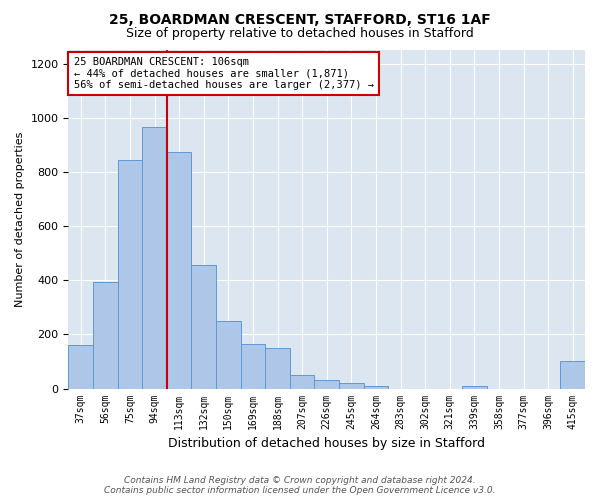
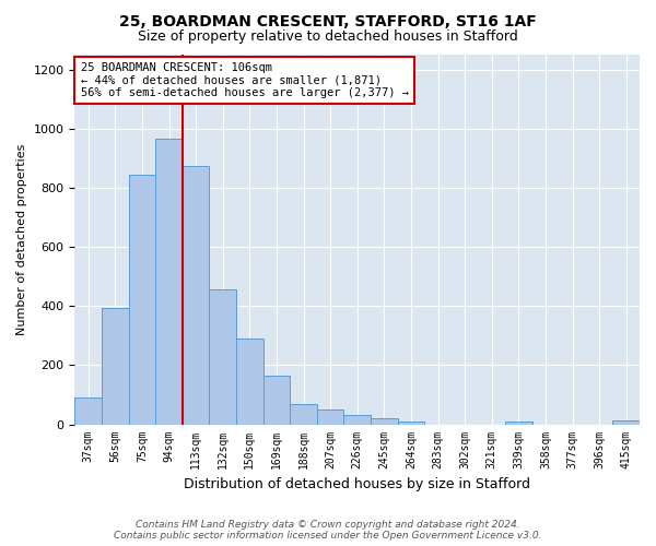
37sqm: 160 -> 90
150sqm: 250 -> 290
188sqm: 150 -> 68
415sqm: 100 -> 12
